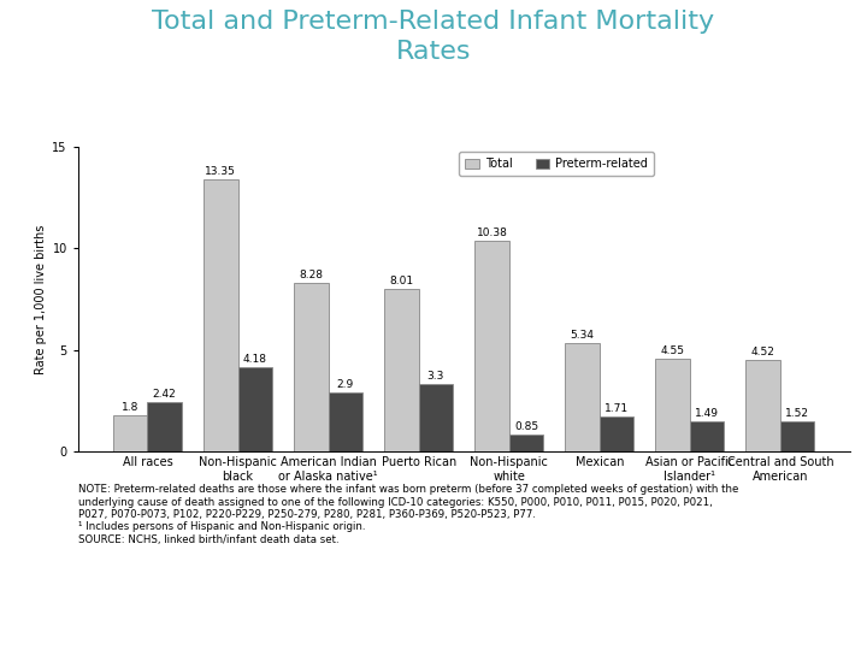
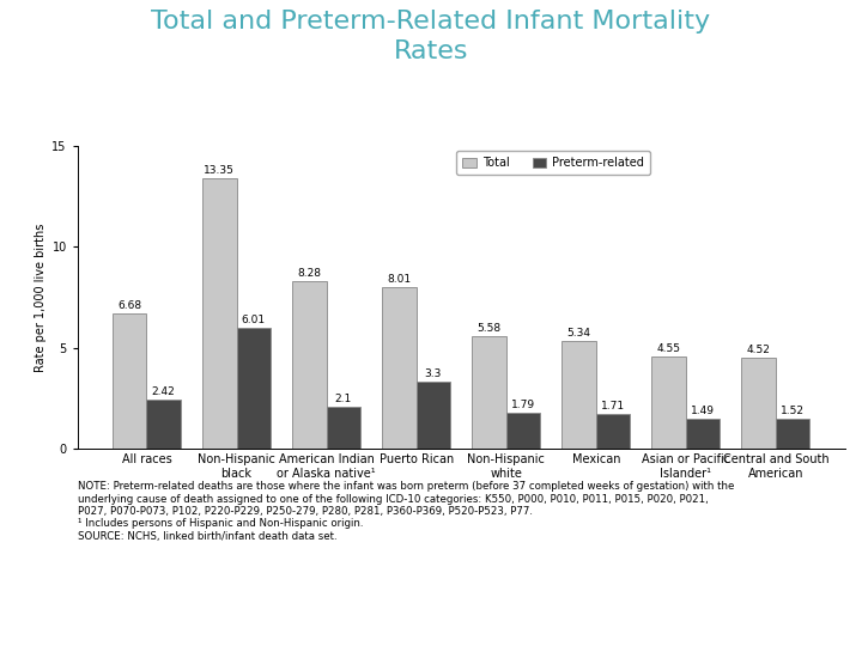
Total/All races: 1.8 -> 6.68
Preterm-related/Non-Hispanic black: 4.18 -> 6.01
Preterm-related/American Indian or Alaska native¹: 2.9 -> 2.1
Total/Non-Hispanic white: 10.38 -> 5.58
Preterm-related/Non-Hispanic white: 0.85 -> 1.79
